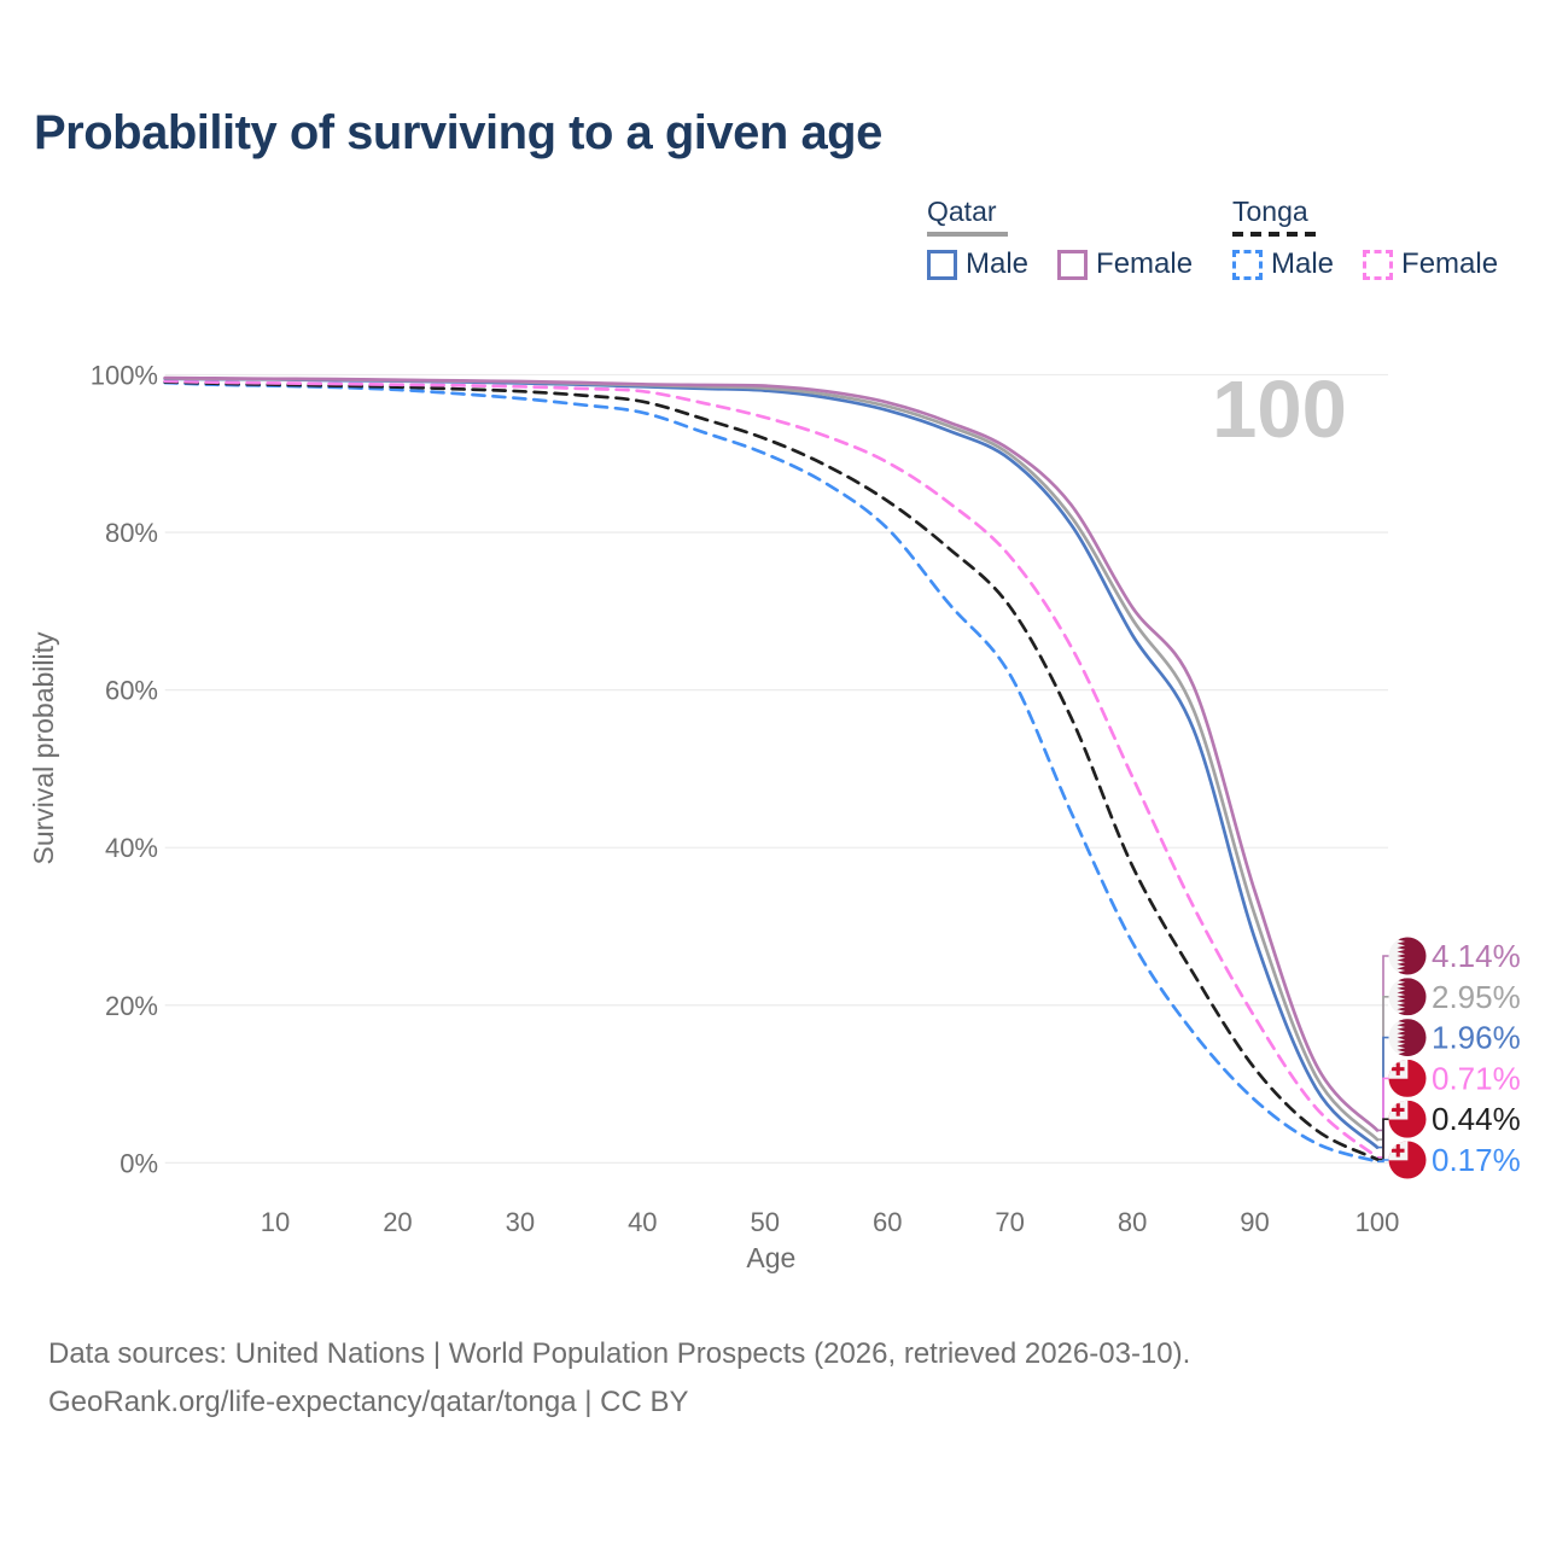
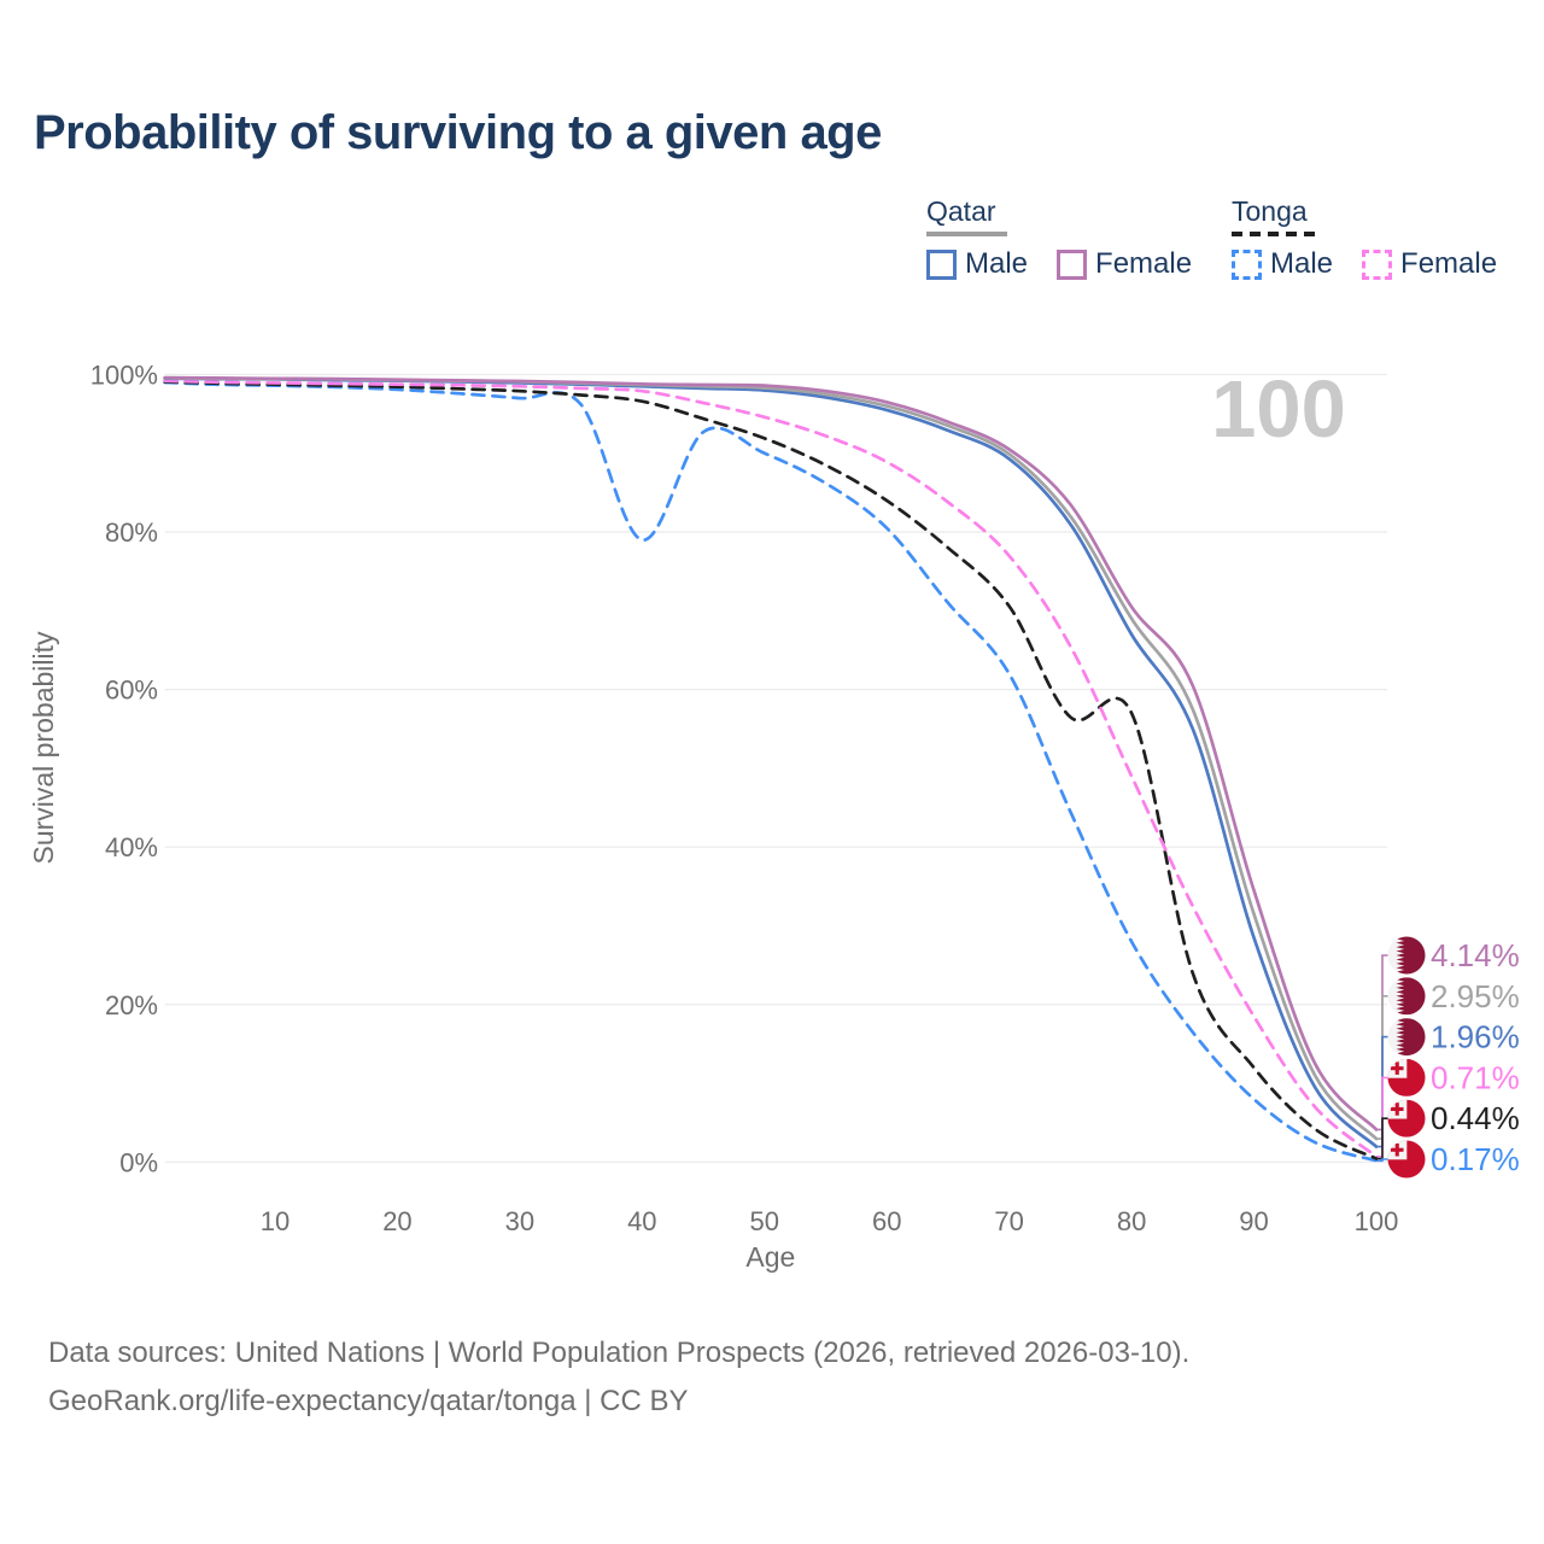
Tonga Male/40: 95% -> 79%
Tonga/80: 38% -> 57%
